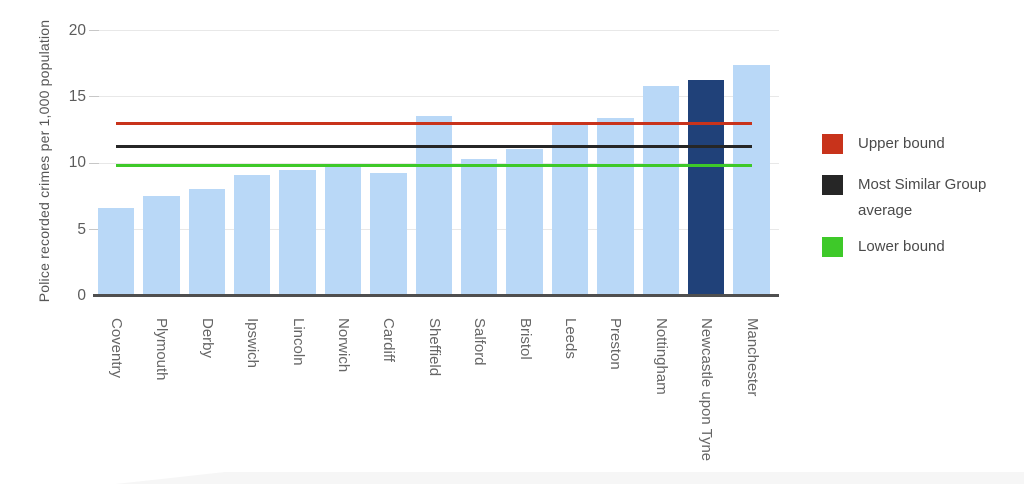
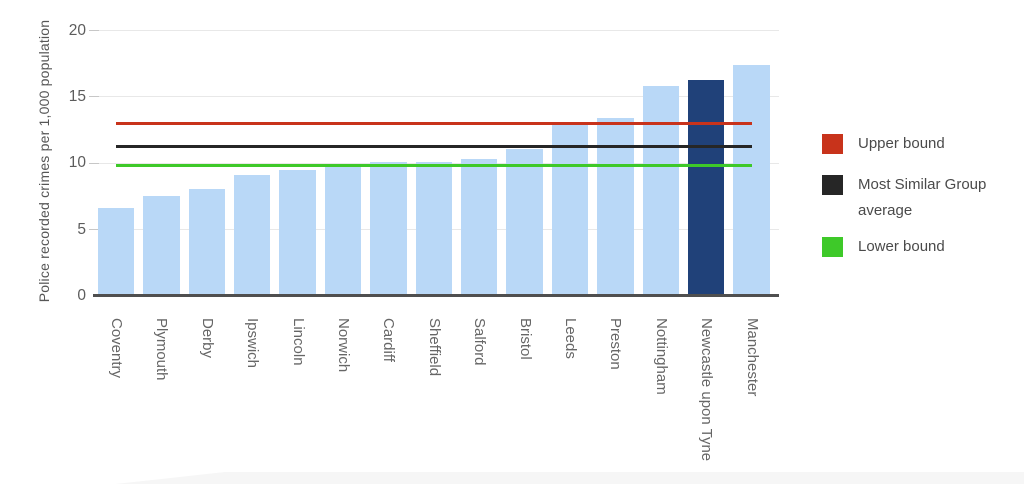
Cardiff: 9.3 -> 10.1
Sheffield: 13.6 -> 10.1
